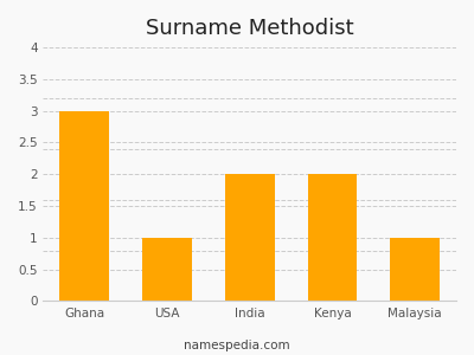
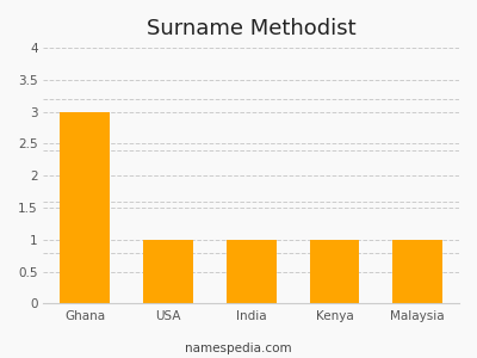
India: 2 -> 1
Kenya: 2 -> 1
